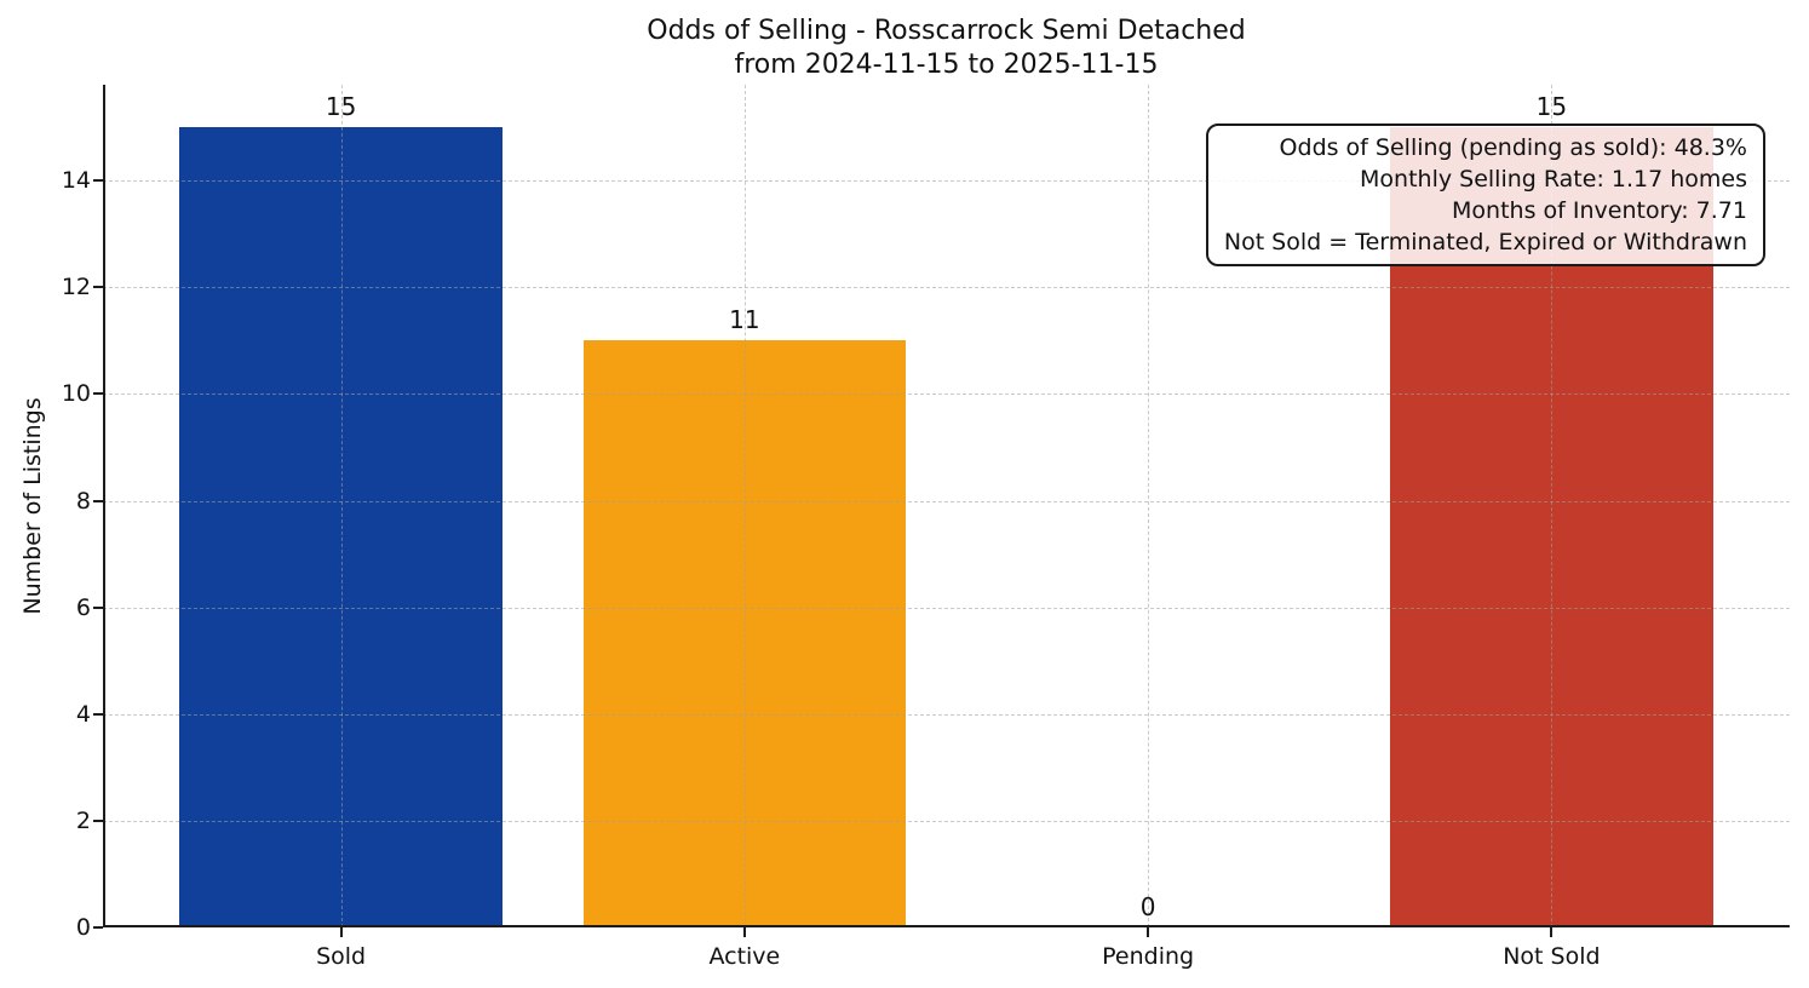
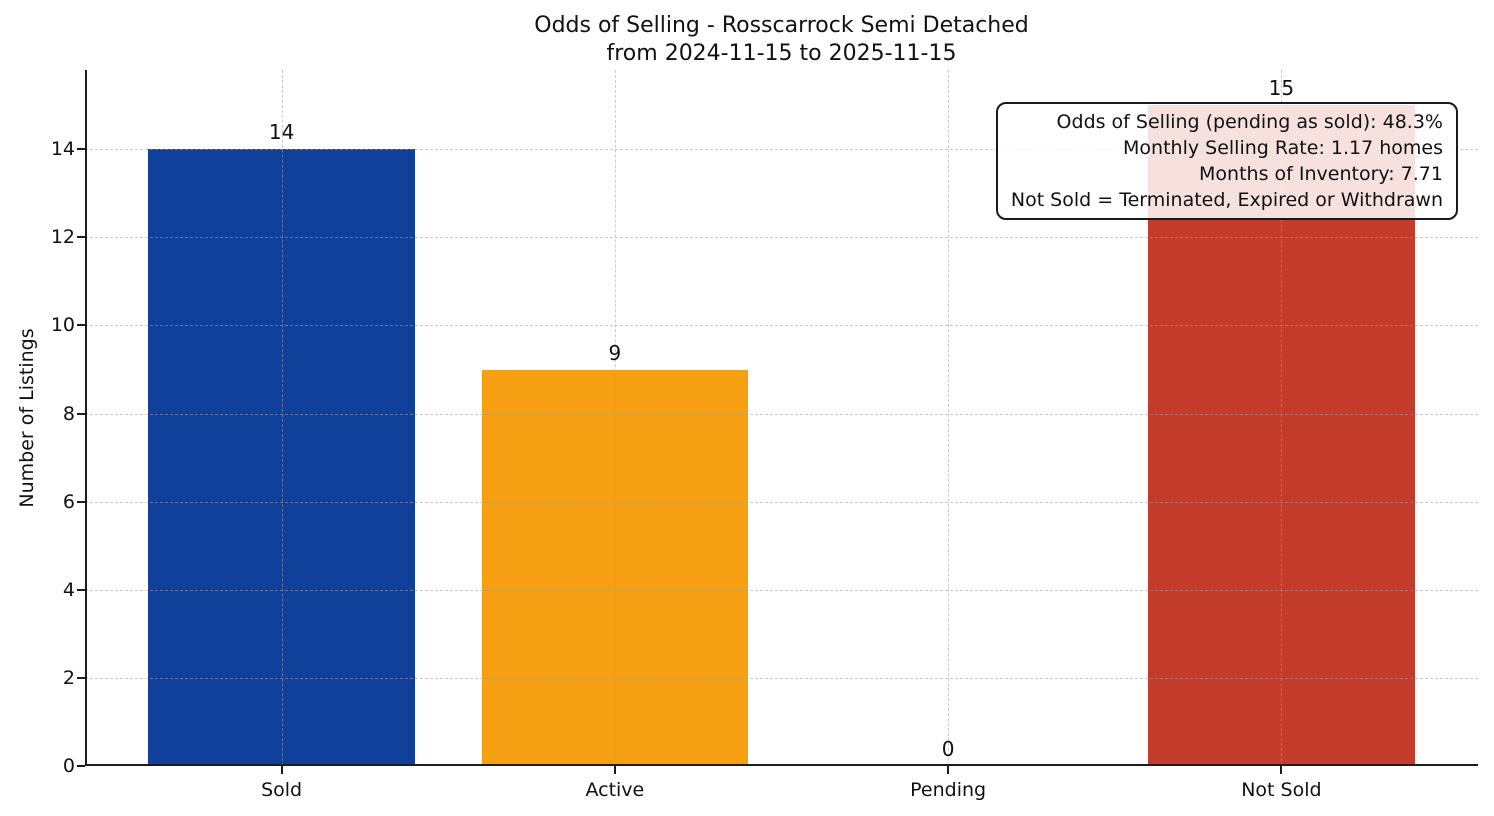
Sold: 15 -> 14
Active: 11 -> 9
